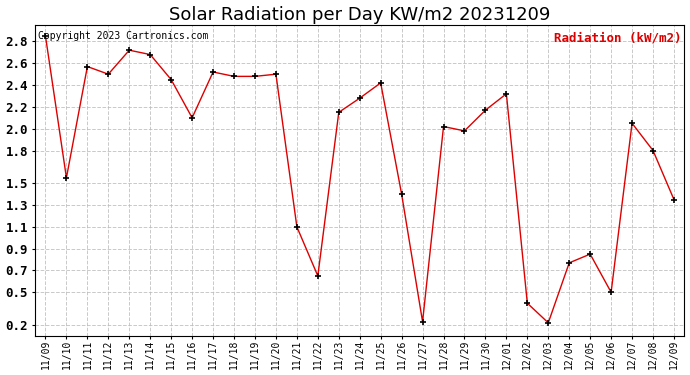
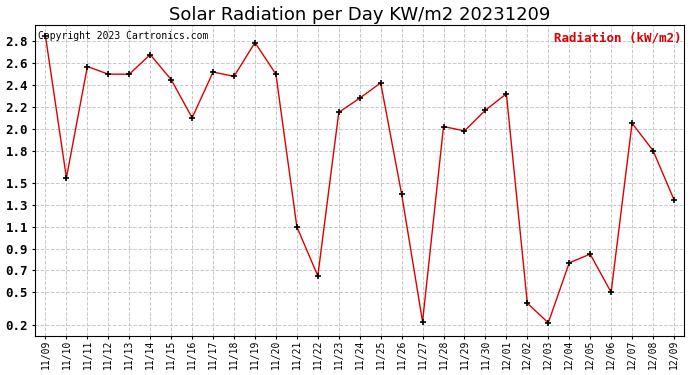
11/13: 2.72 -> 2.50
11/19: 2.48 -> 2.79
